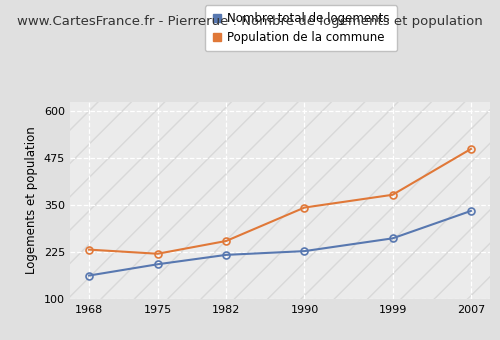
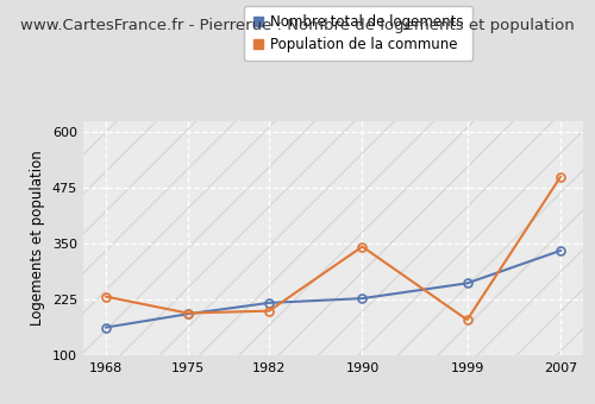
Population de la commune/1975: 221 -> 195
Population de la commune/1982: 255 -> 200
Population de la commune/1999: 378 -> 180
